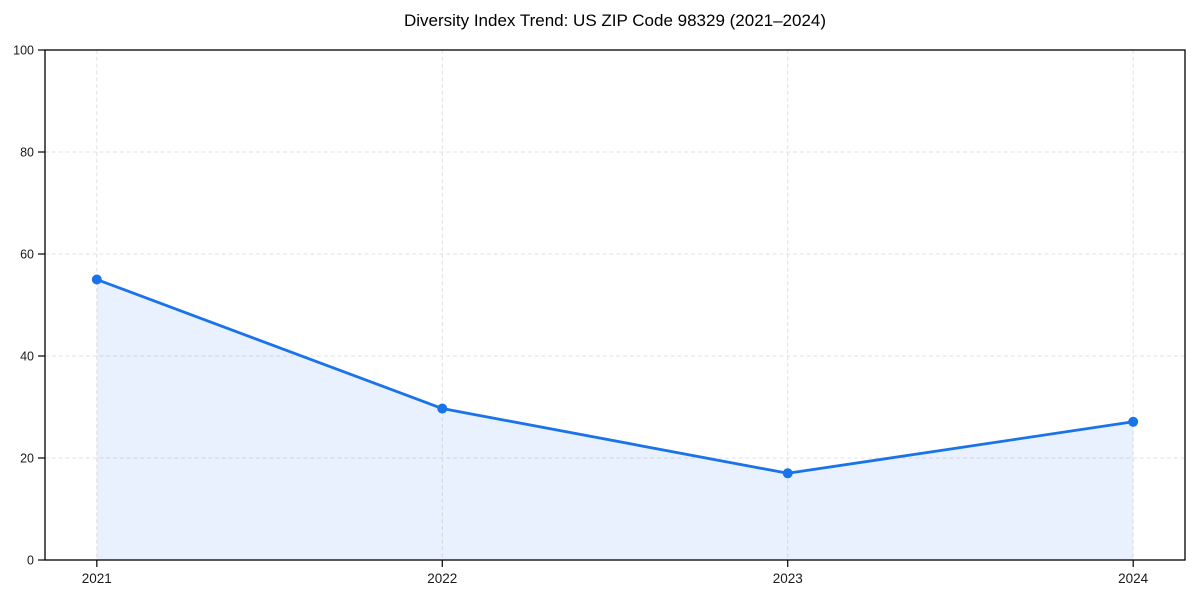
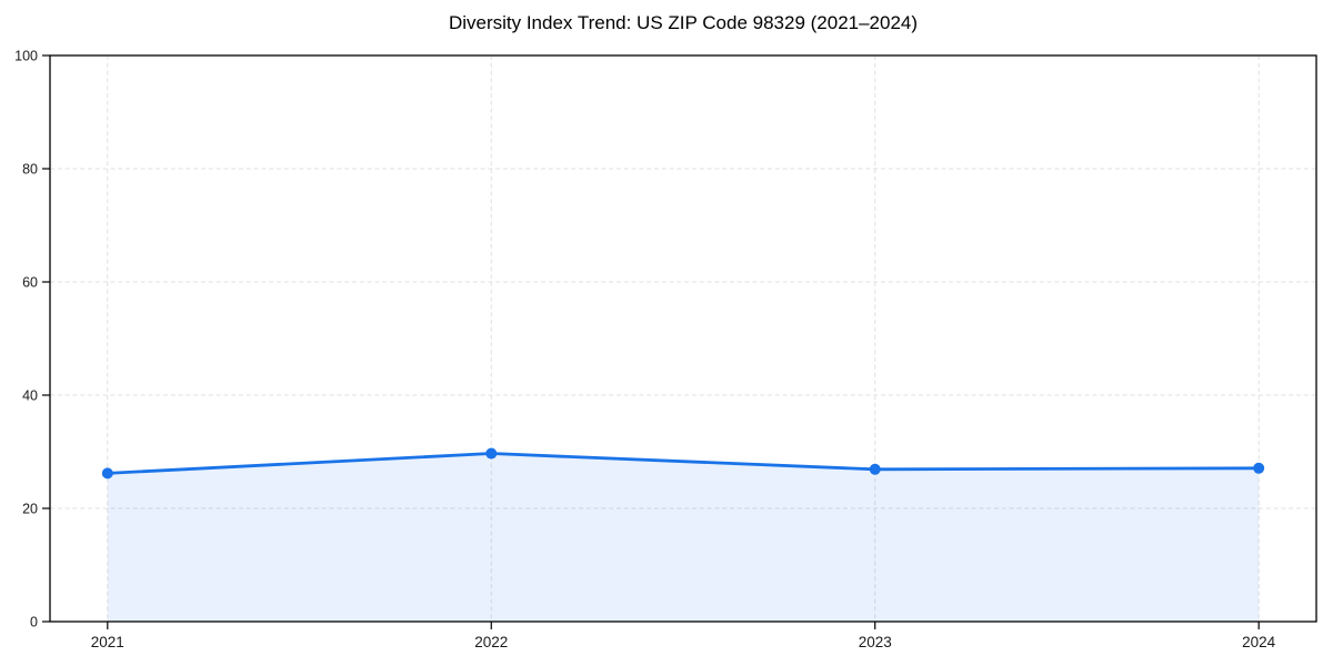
2021: 55 -> 26
2023: 17 -> 27
